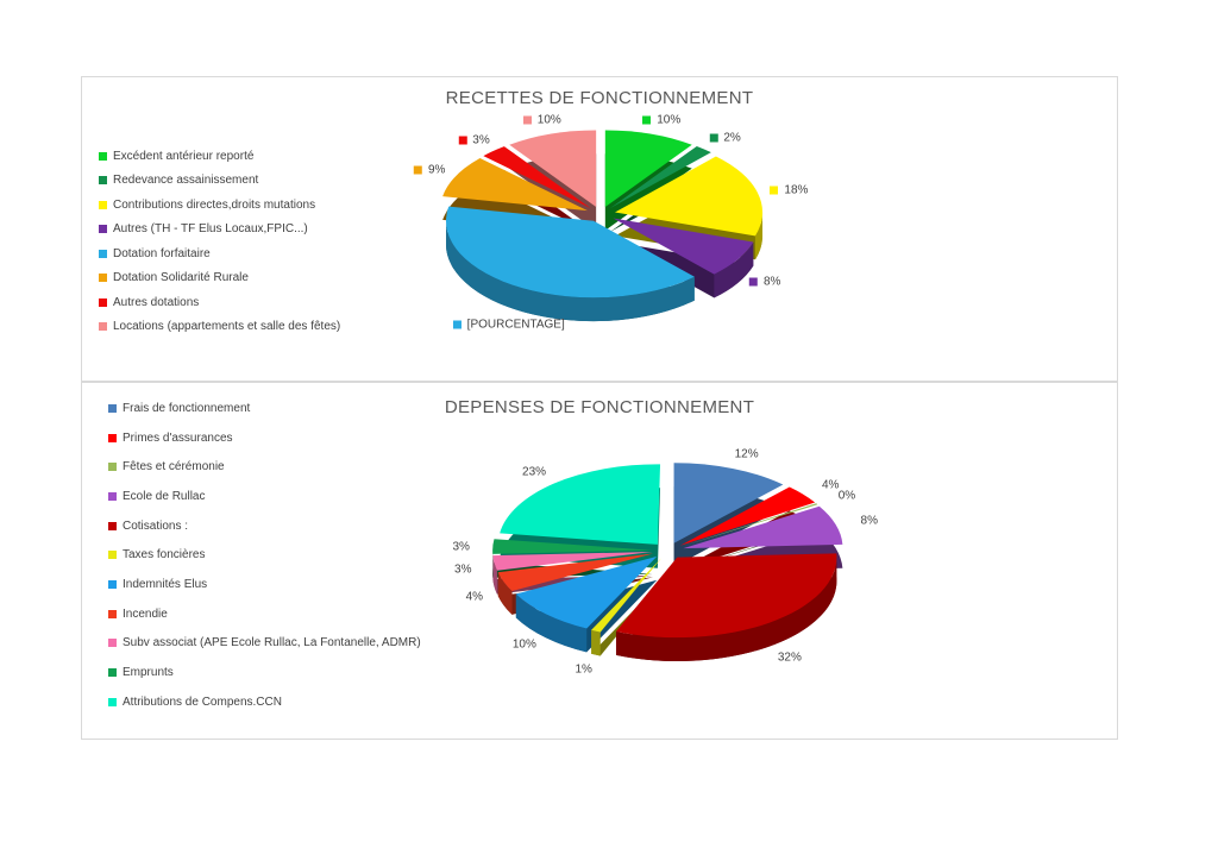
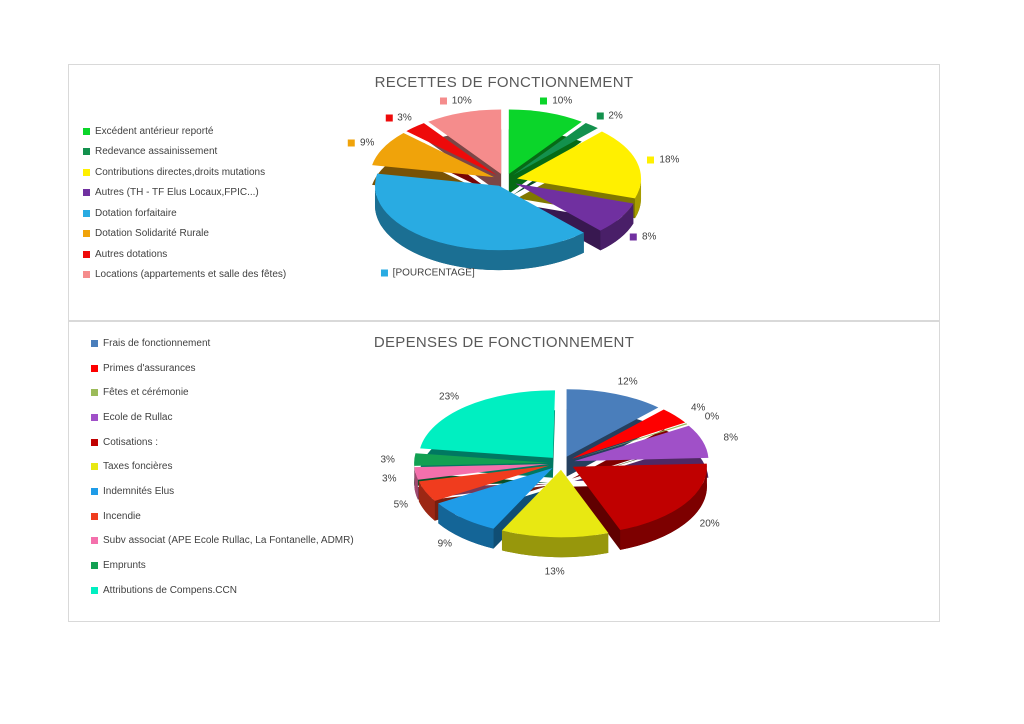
DEPENSES DE FONCTIONNEMENT/Cotisations :: 32% -> 20%
DEPENSES DE FONCTIONNEMENT/Taxes foncières: 1% -> 13%
DEPENSES DE FONCTIONNEMENT/Indemnités Elus: 10% -> 9%
DEPENSES DE FONCTIONNEMENT/Incendie: 4% -> 5%
